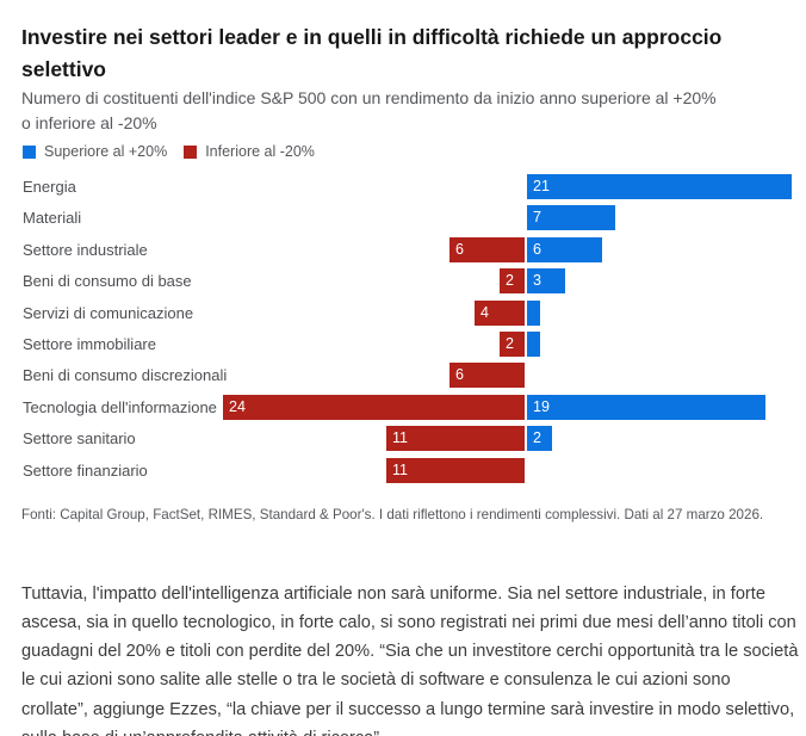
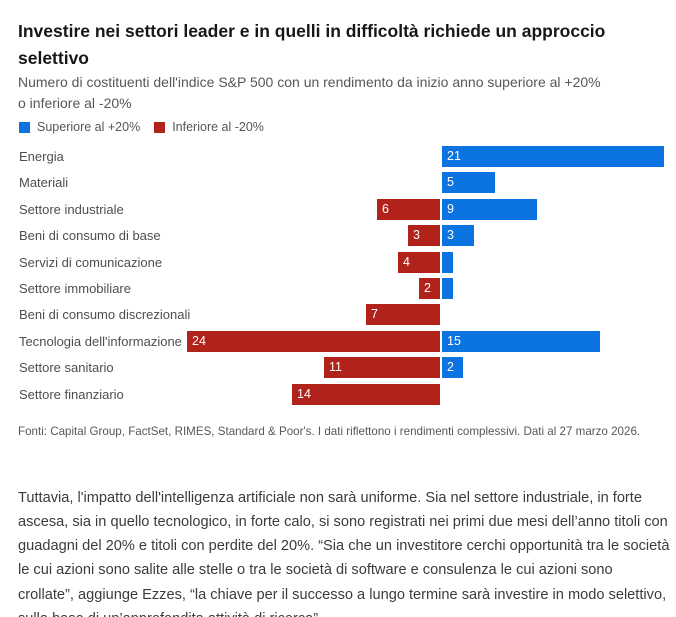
Superiore al +20%/Materiali: 7 -> 5
Superiore al +20%/Settore industriale: 6 -> 9
Inferiore al -20%/Beni di consumo di base: 2 -> 3
Inferiore al -20%/Beni di consumo discrezionali: 6 -> 7
Superiore al +20%/Tecnologia dell'informazione: 19 -> 15
Inferiore al -20%/Settore finanziario: 11 -> 14
